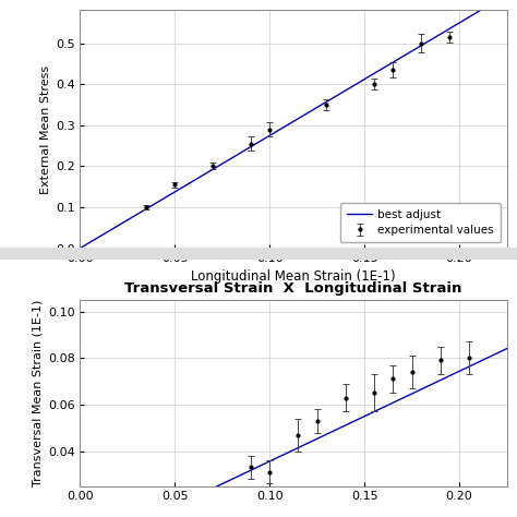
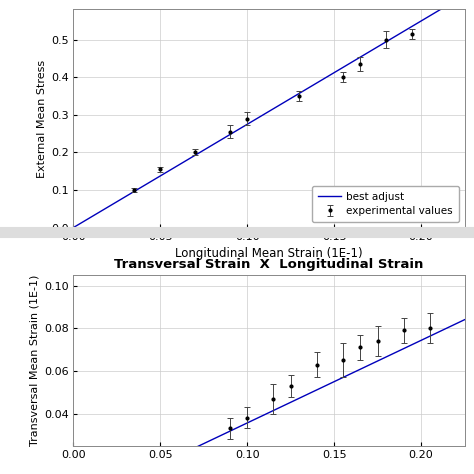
Transversal Strain X Longitudinal Strain/0.10: 0.031 -> 0.038
